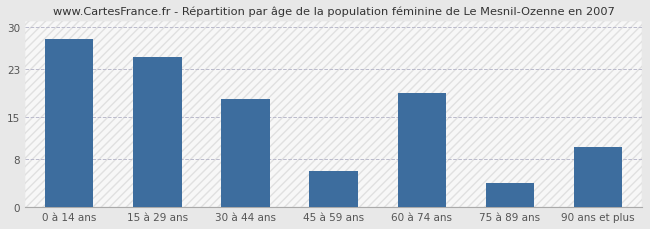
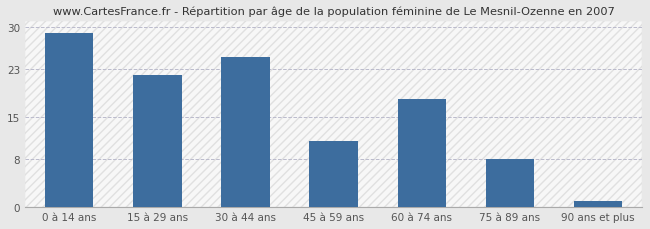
0 à 14 ans: 28 -> 29
15 à 29 ans: 25 -> 22
30 à 44 ans: 18 -> 25
45 à 59 ans: 6 -> 11
60 à 74 ans: 19 -> 18
75 à 89 ans: 4 -> 8
90 ans et plus: 10 -> 1
